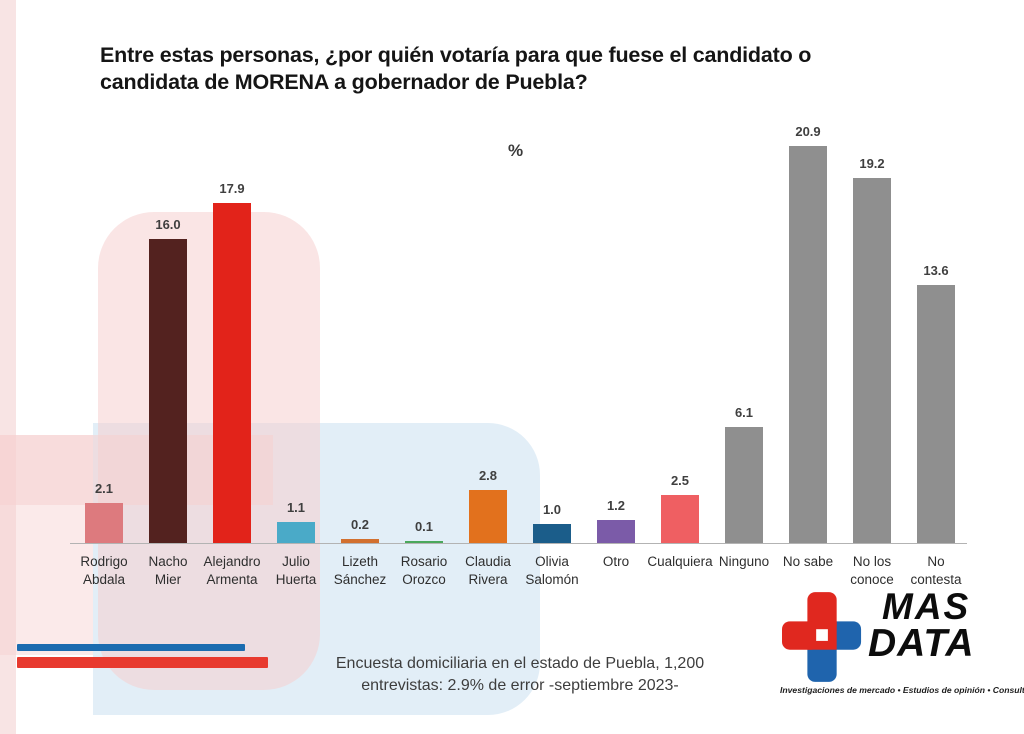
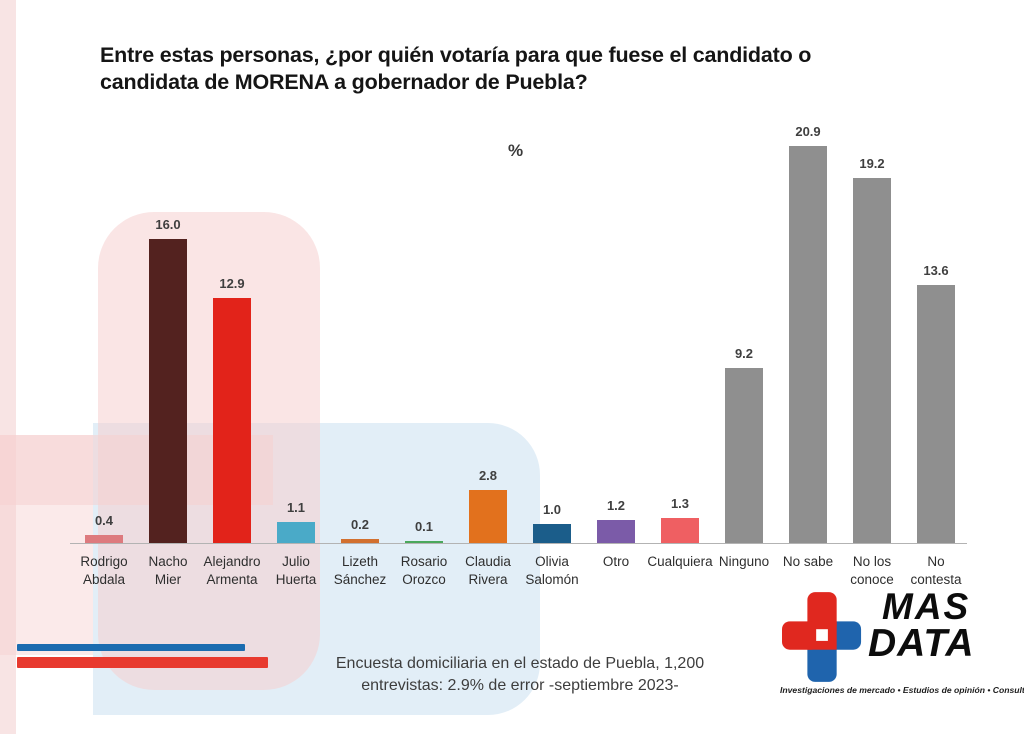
Rodrigo Abdala: 2.1 -> 0.4
Alejandro Armenta: 17.9 -> 12.9
Cualquiera: 2.5 -> 1.3
Ninguno: 6.1 -> 9.2
